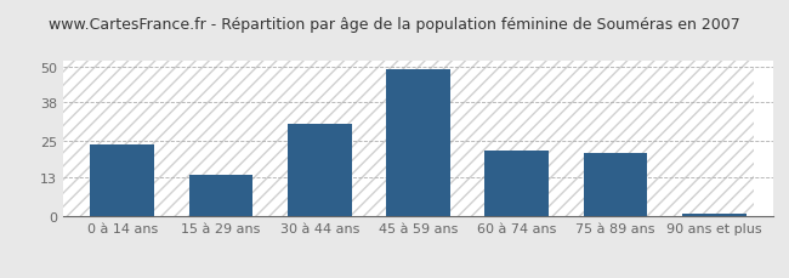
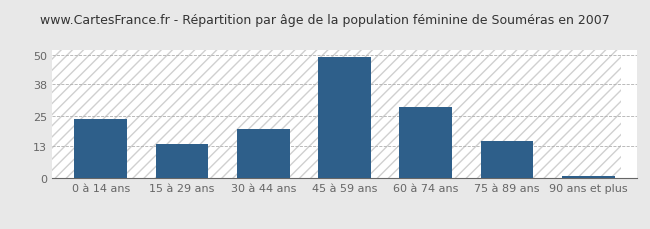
30 à 44 ans: 31 -> 20
60 à 74 ans: 22 -> 29
75 à 89 ans: 21 -> 15
